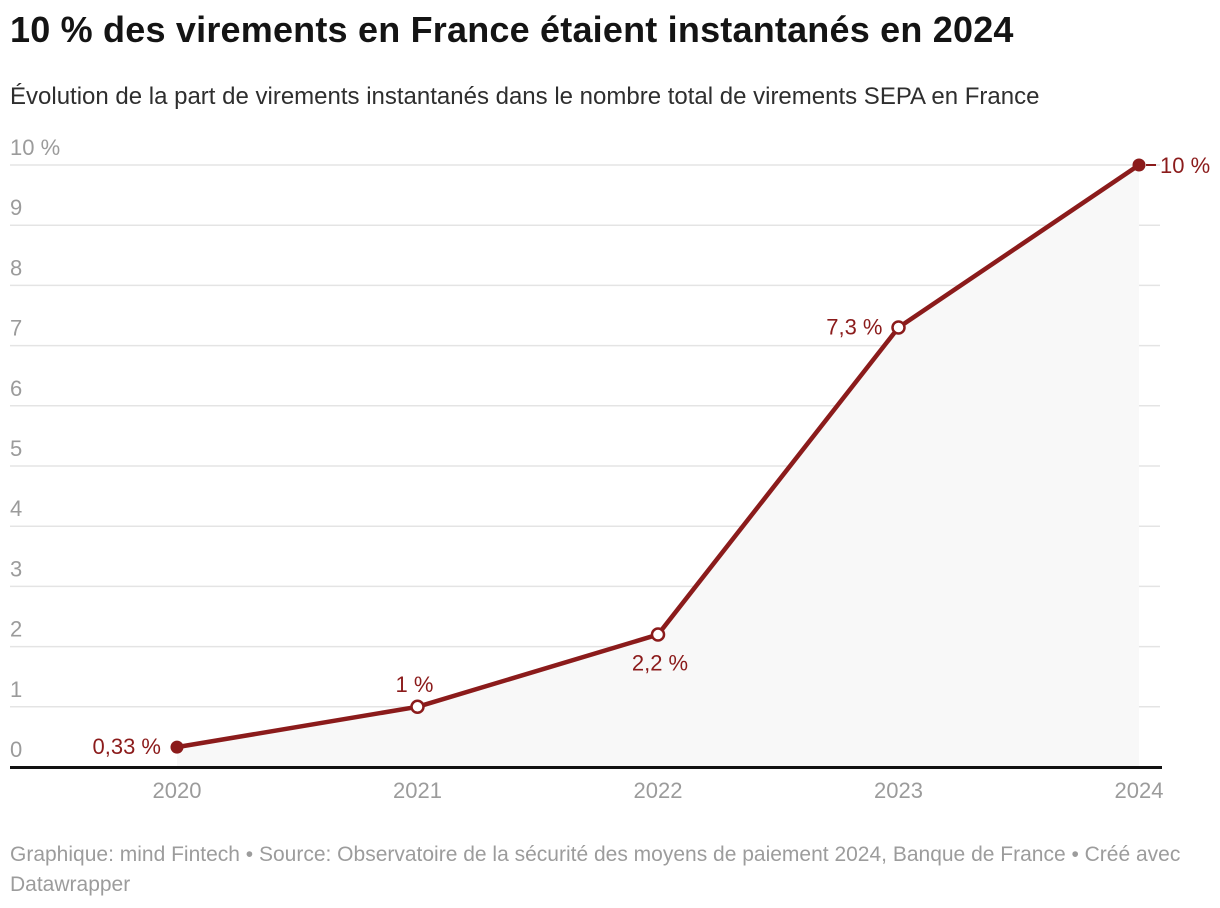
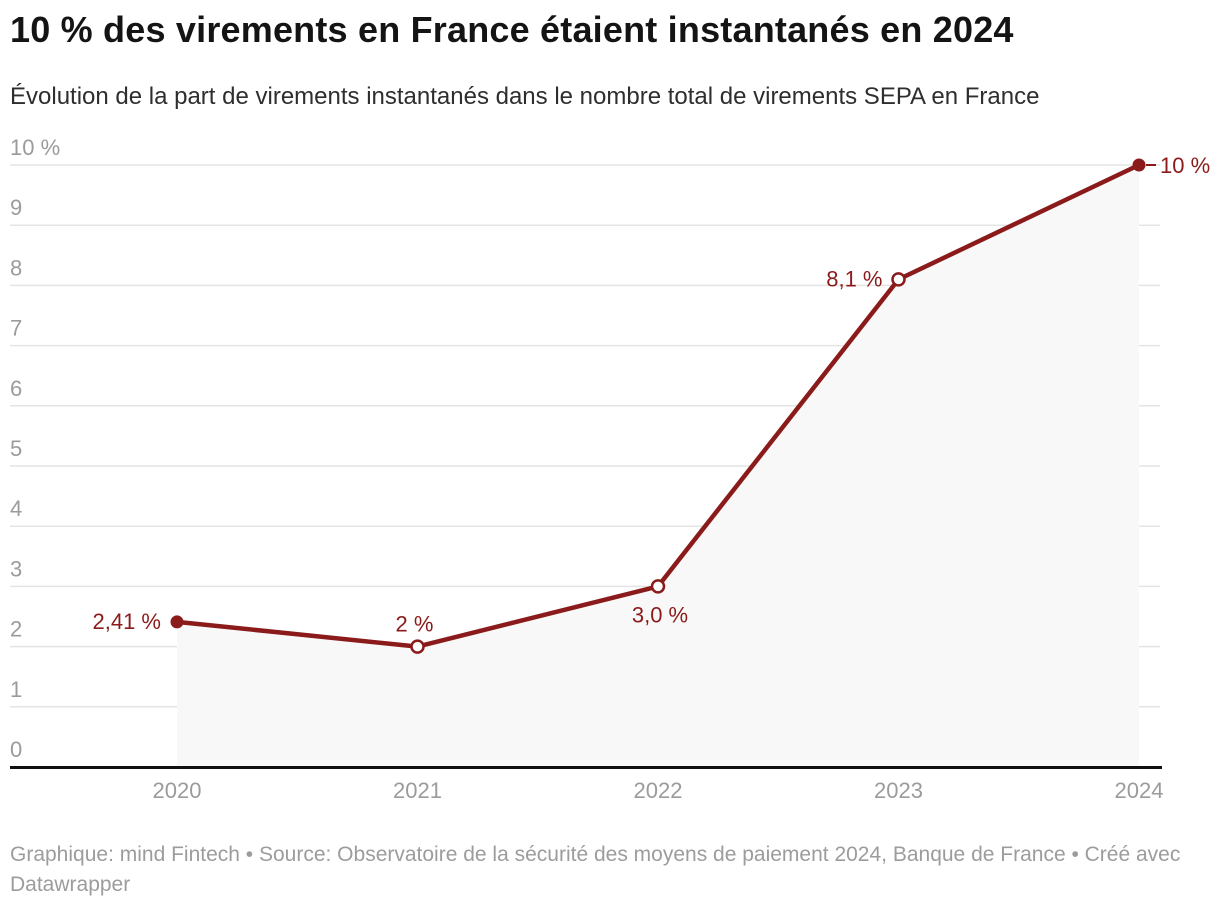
2020: 0,33 -> 2,41
2021: 1 -> 2
2022: 2,2 -> 3,0
2023: 7,3 -> 8,1
